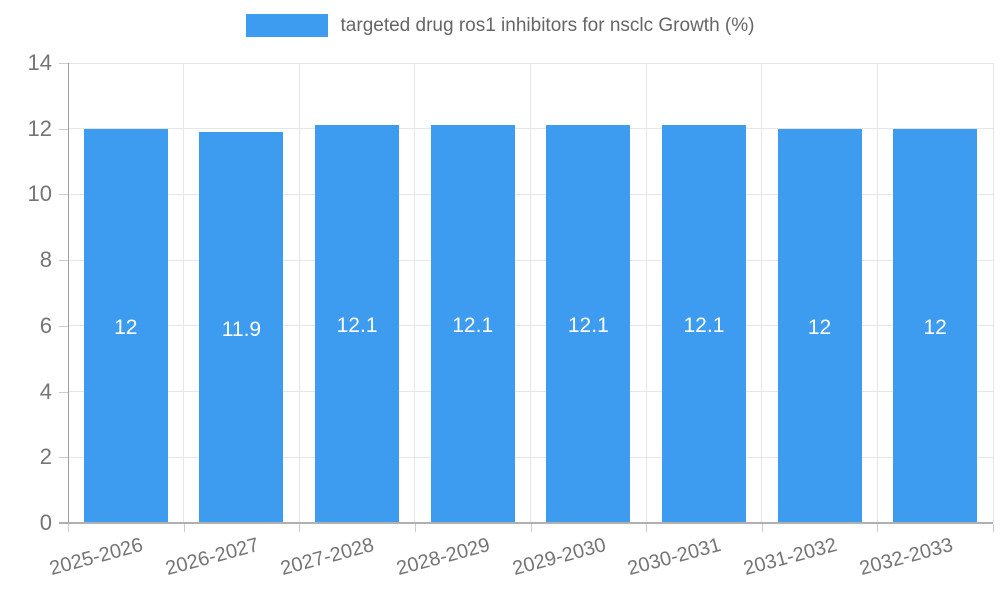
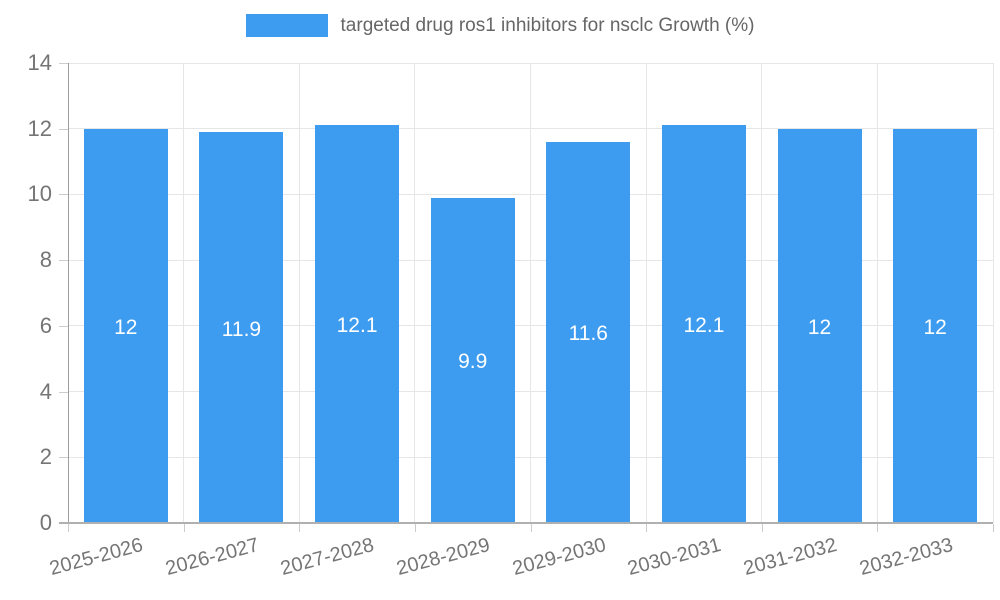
2028-2029: 12.1 -> 9.9
2029-2030: 12.1 -> 11.6
